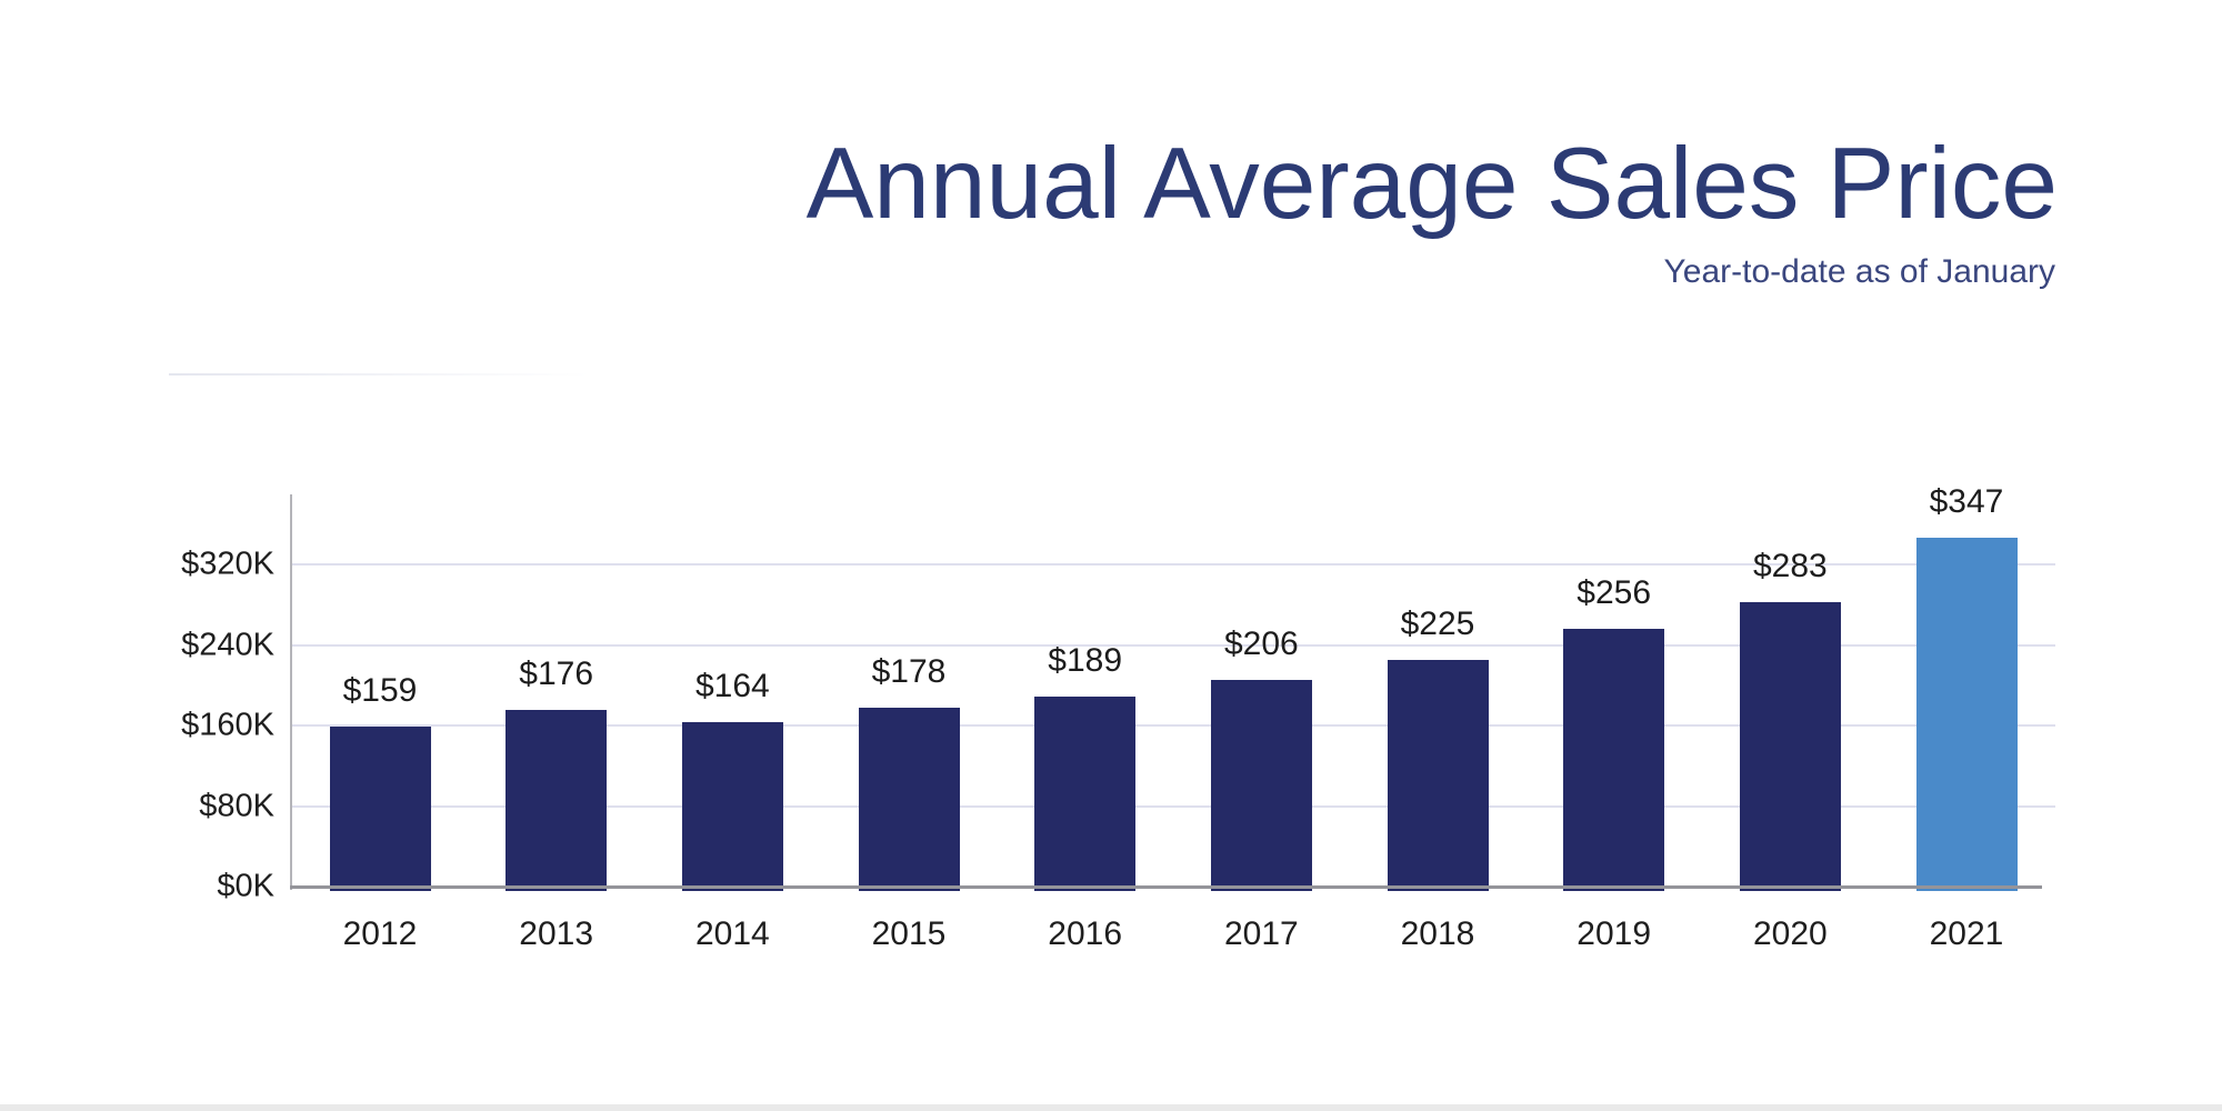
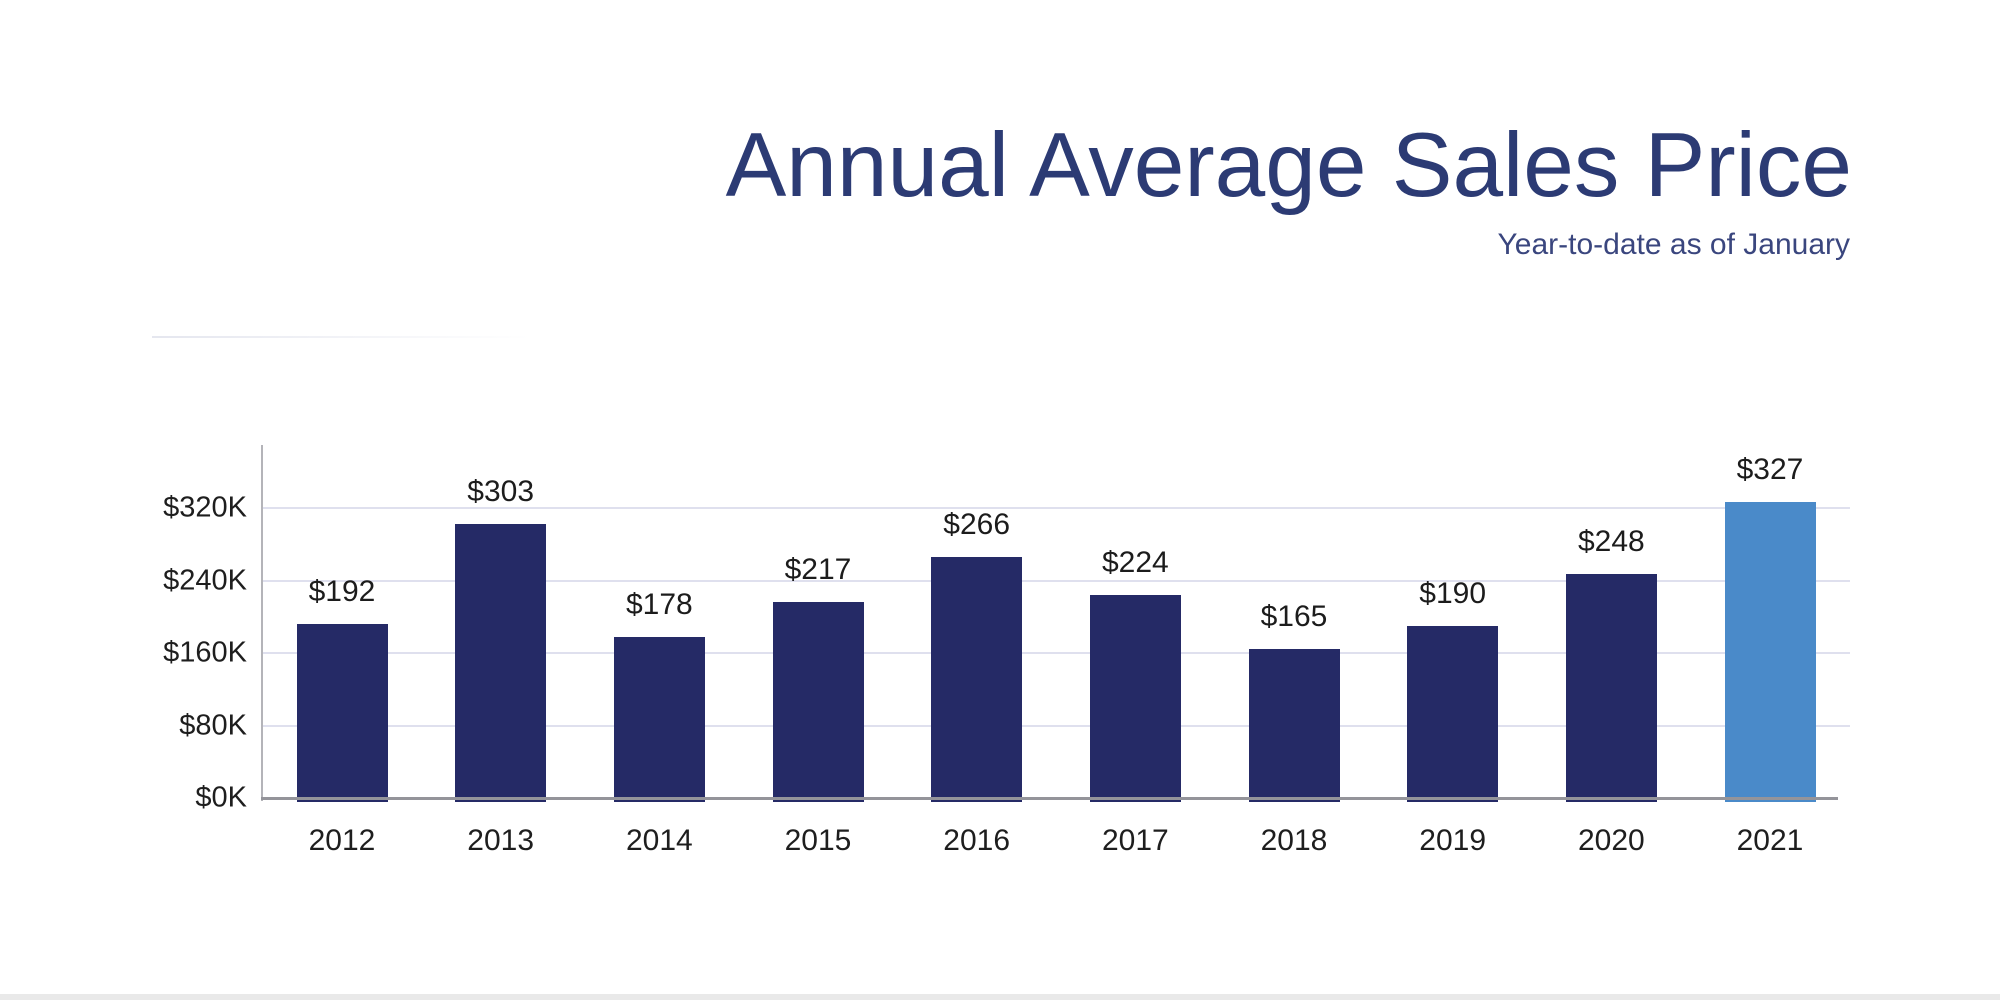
2012: $159 -> $192
2013: $176 -> $303
2014: $164 -> $178
2015: $178 -> $217
2016: $189 -> $266
2017: $206 -> $224
2018: $225 -> $165
2019: $256 -> $190
2020: $283 -> $248
2021: $347 -> $327
